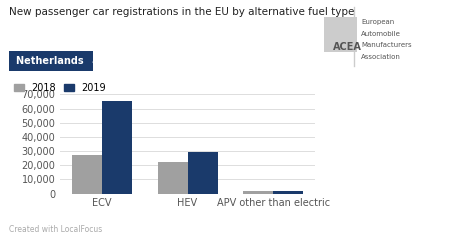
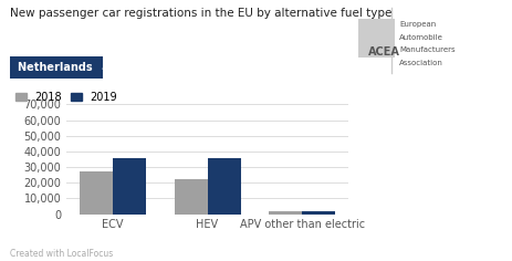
2019/ECV: 65,000 -> 36,000
2019/HEV: 29,000 -> 36,000
